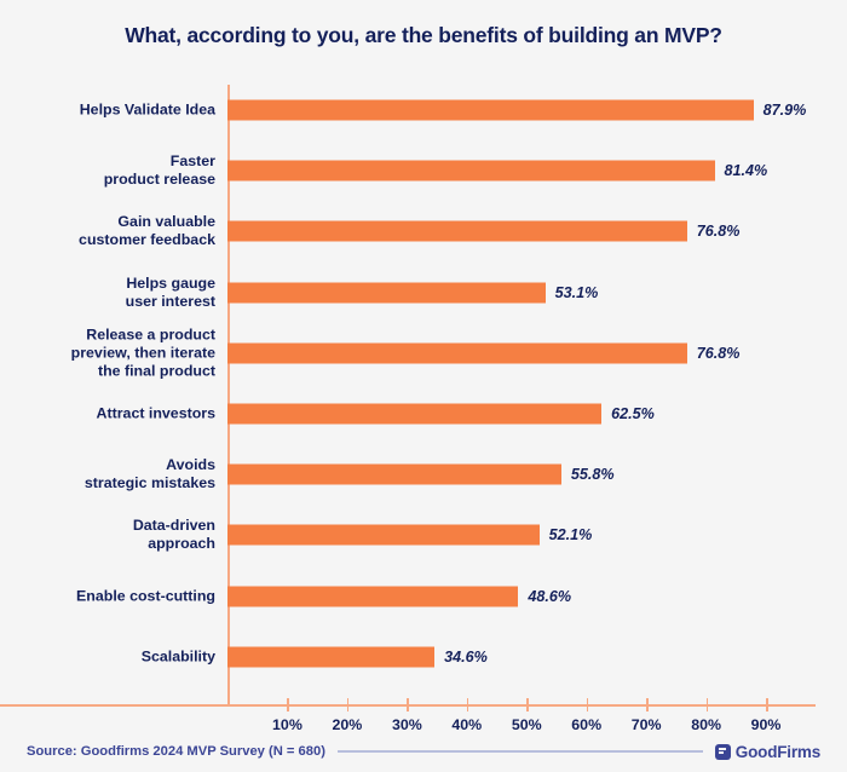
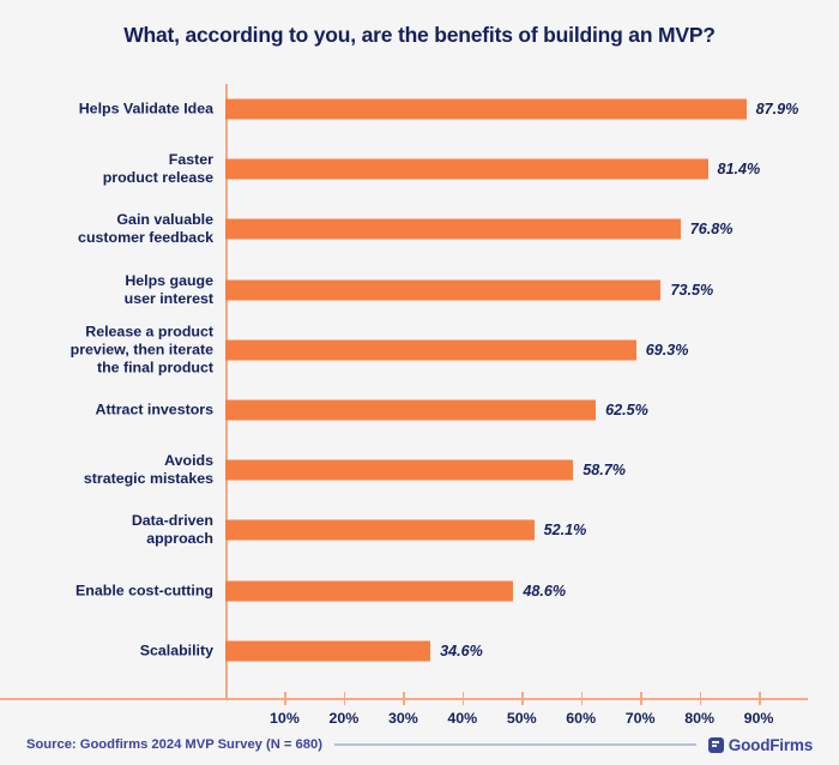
Helps gauge user interest: 53.1% -> 73.5%
Release a product preview, then iterate the final product: 76.8% -> 69.3%
Avoids strategic mistakes: 55.8% -> 58.7%
